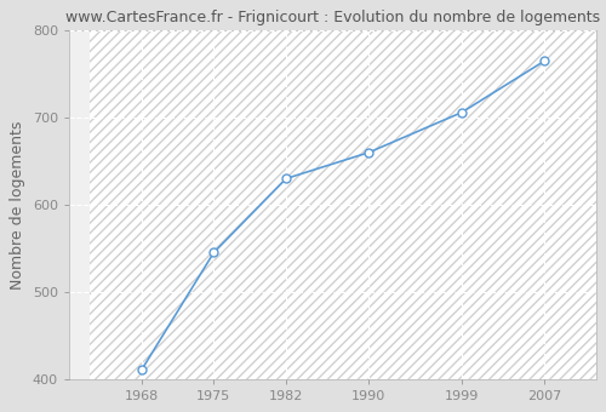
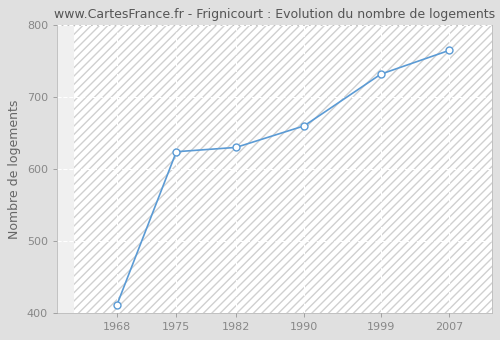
1975: 545 -> 624
1999: 706 -> 732
